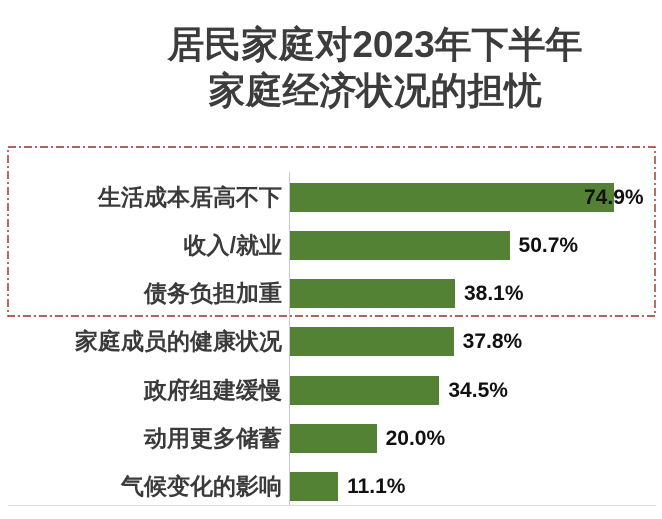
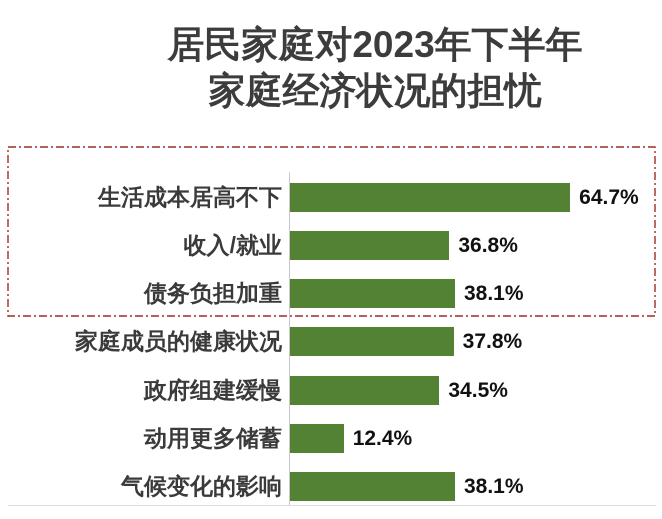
生活成本居高不下: 74.9% -> 64.7%
收入/就业: 50.7% -> 36.8%
动用更多储蓄: 20.0% -> 12.4%
气候变化的影响: 11.1% -> 38.1%
